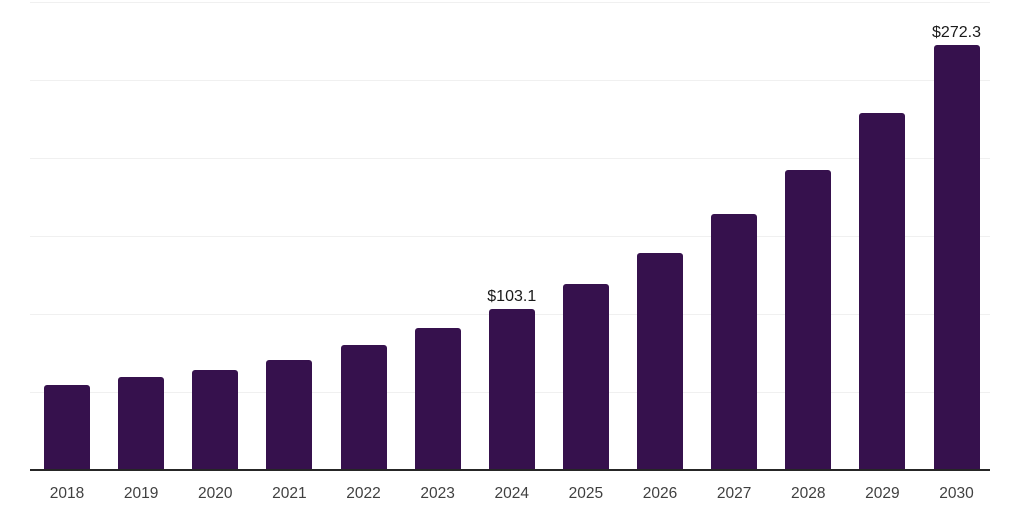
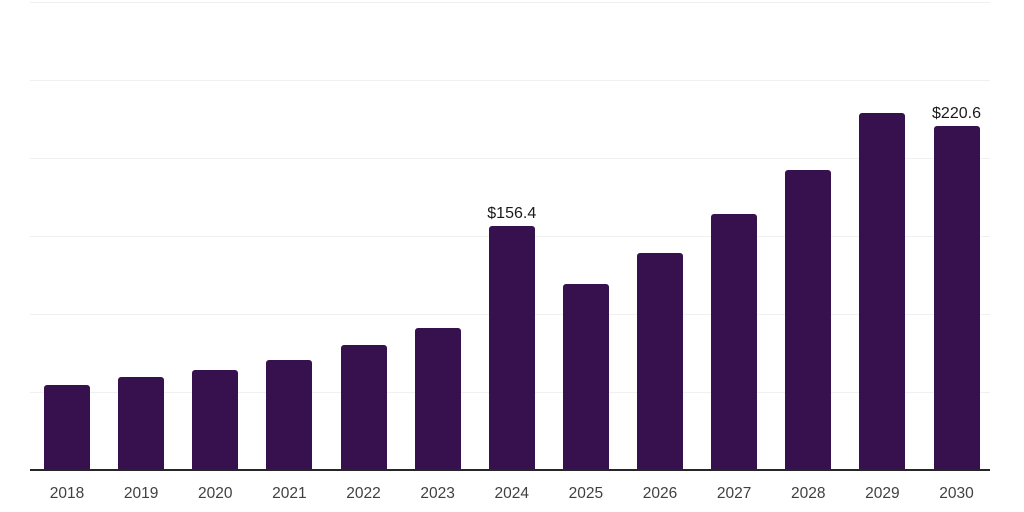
2024: $103.1 -> $156.4
2030: $272.3 -> $220.6
